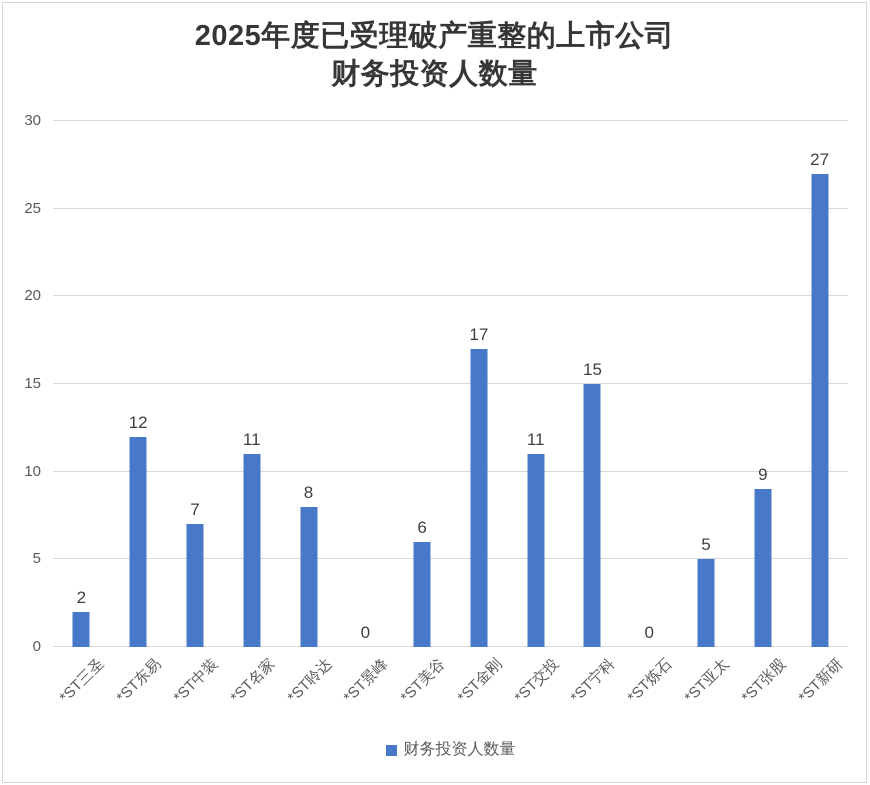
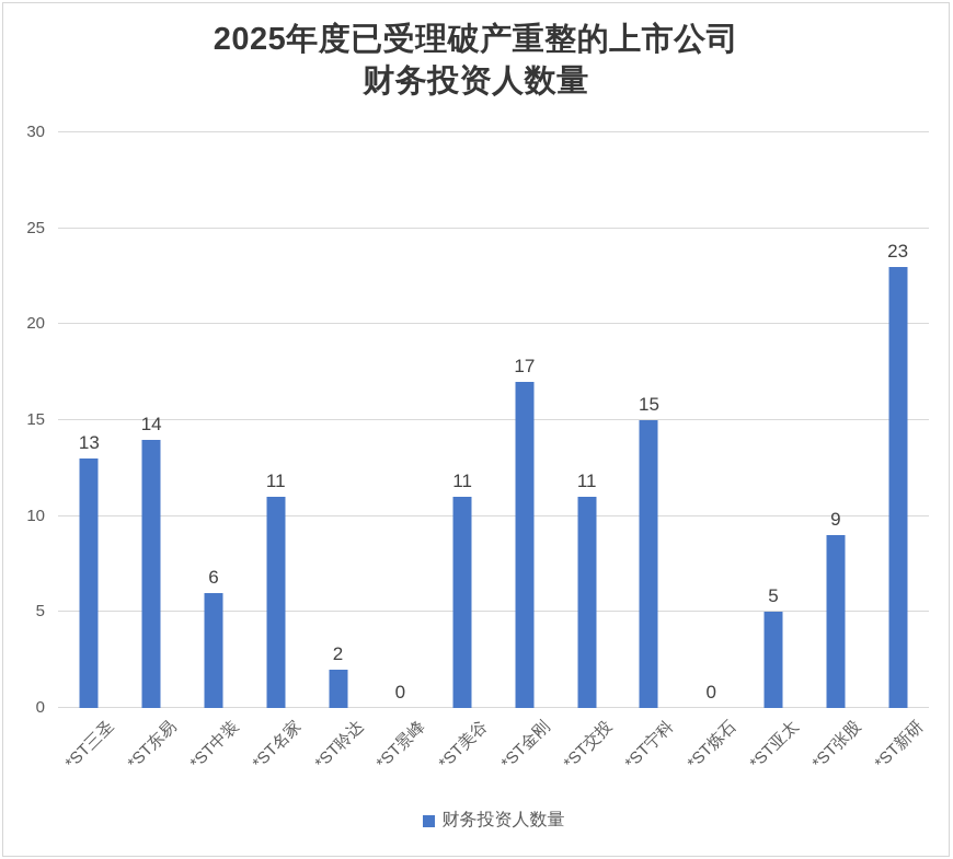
*ST三圣: 2 -> 13
*ST东易: 12 -> 14
*ST中装: 7 -> 6
*ST聆达: 8 -> 2
*ST美谷: 6 -> 11
*ST新研: 27 -> 23
